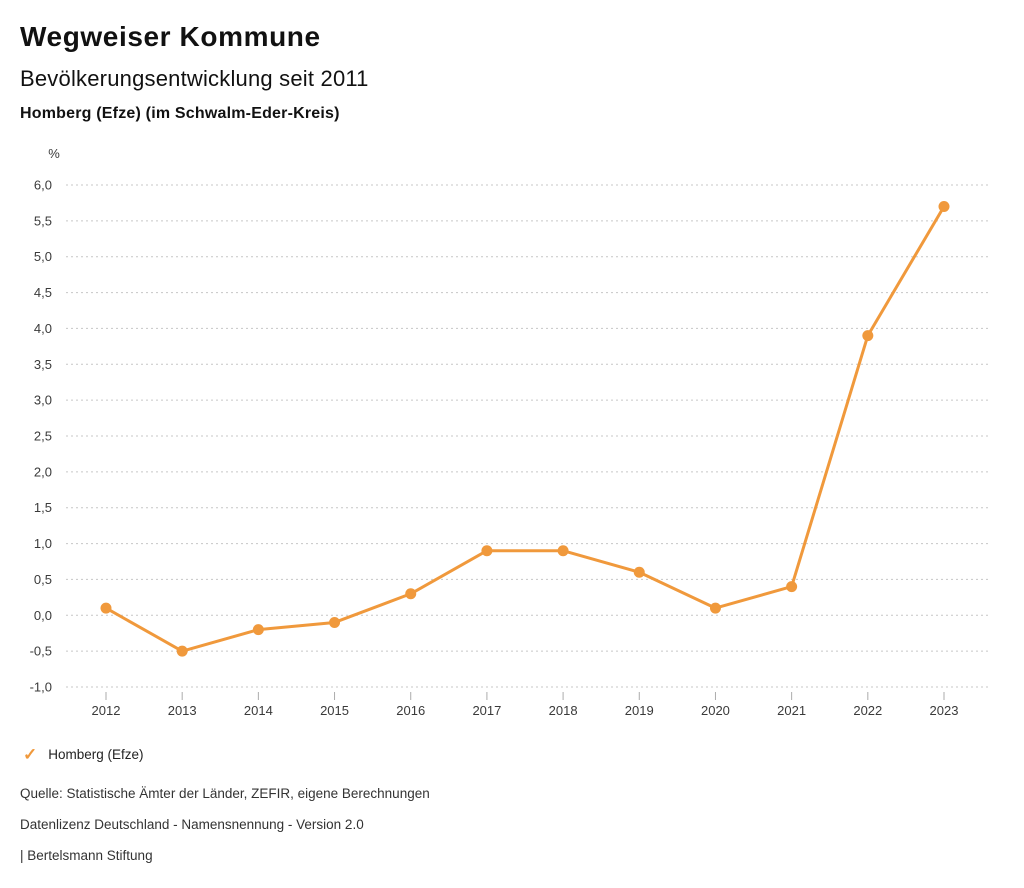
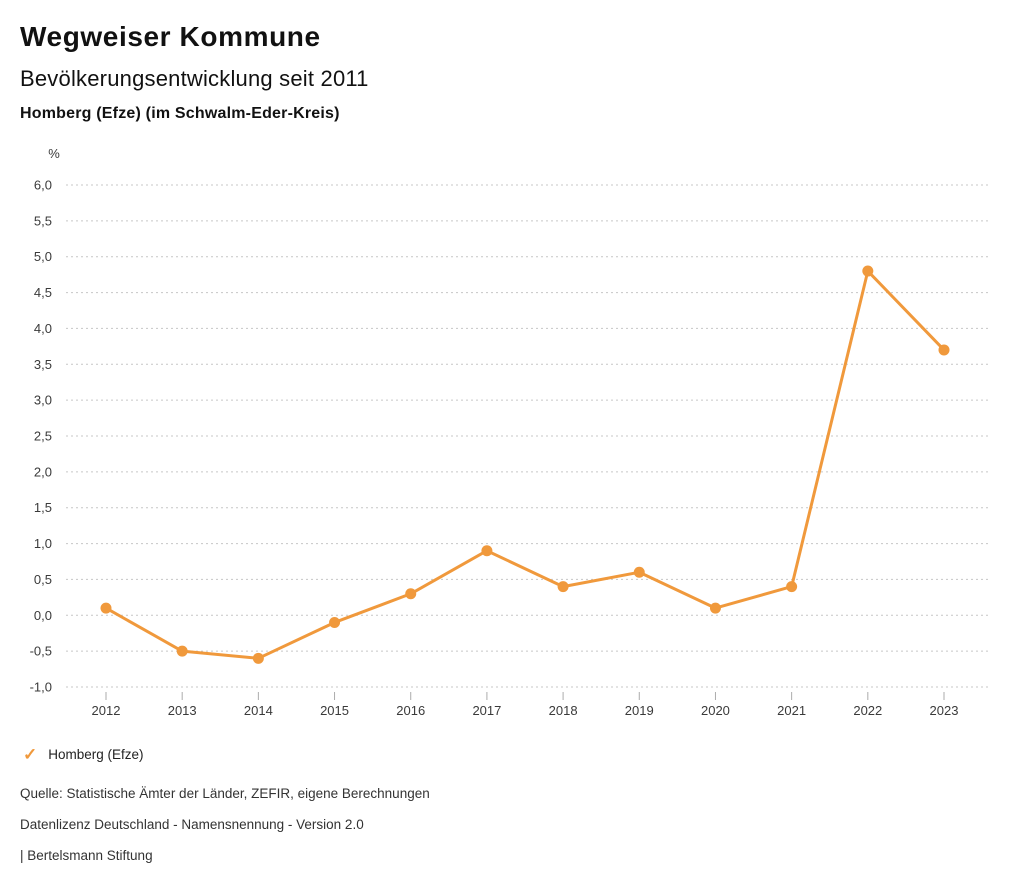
2014: -0,2 -> -0,6
2018: 0,9 -> 0,4
2022: 3,9 -> 4,8
2023: 5,7 -> 3,7
